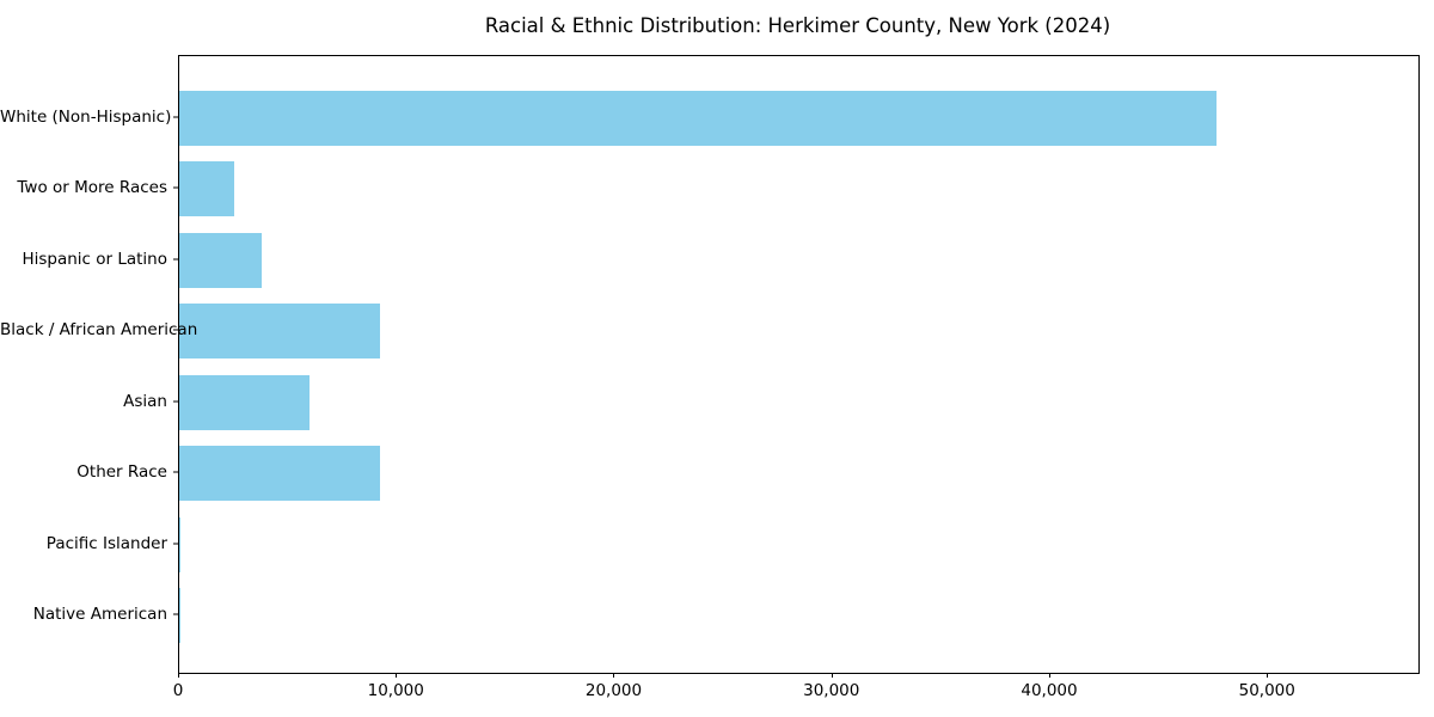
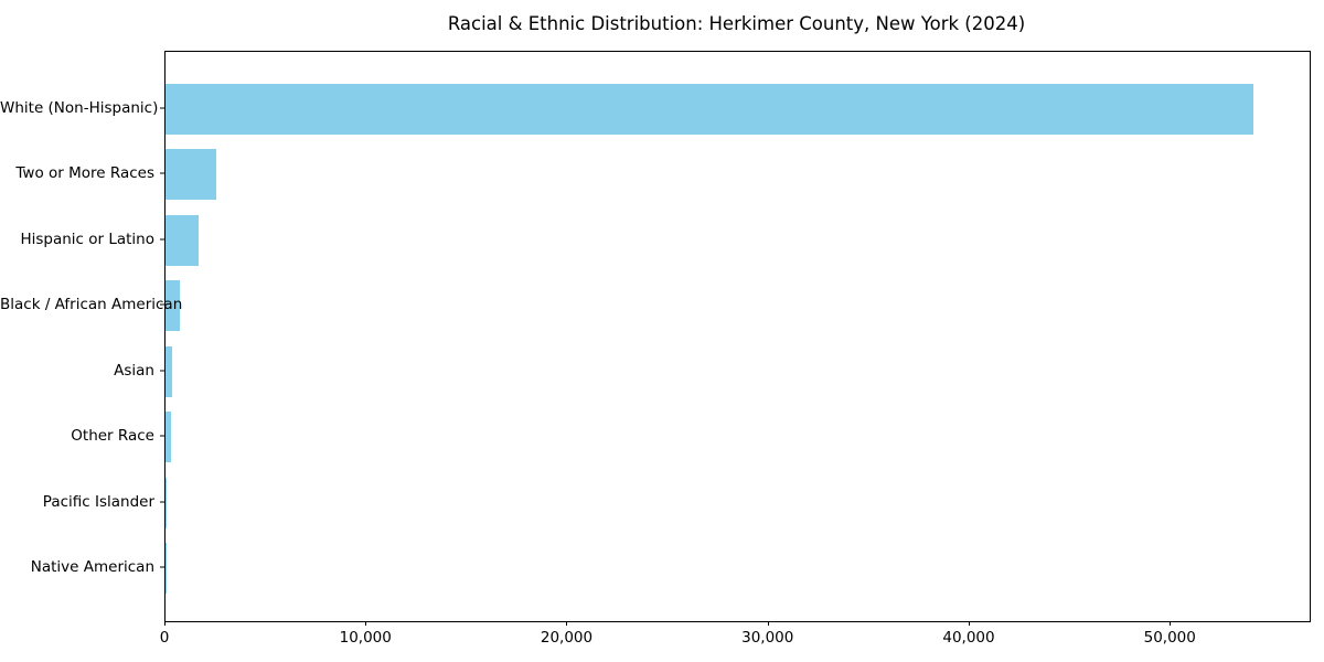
White (Non-Hispanic): 47600 -> 54100
Hispanic or Latino: 3800 -> 1600
Black / African American: 9200 -> 700
Asian: 6000 -> 300
Other Race: 9200 -> 300
